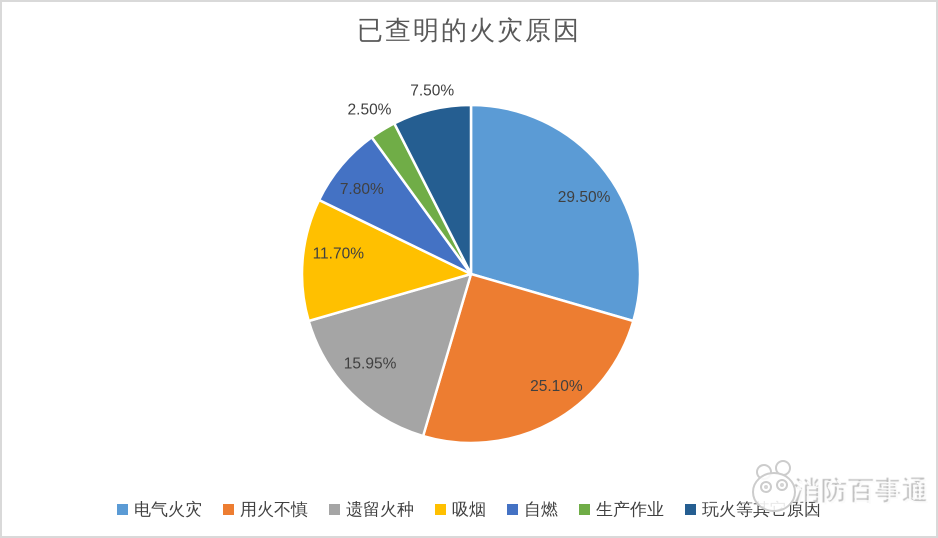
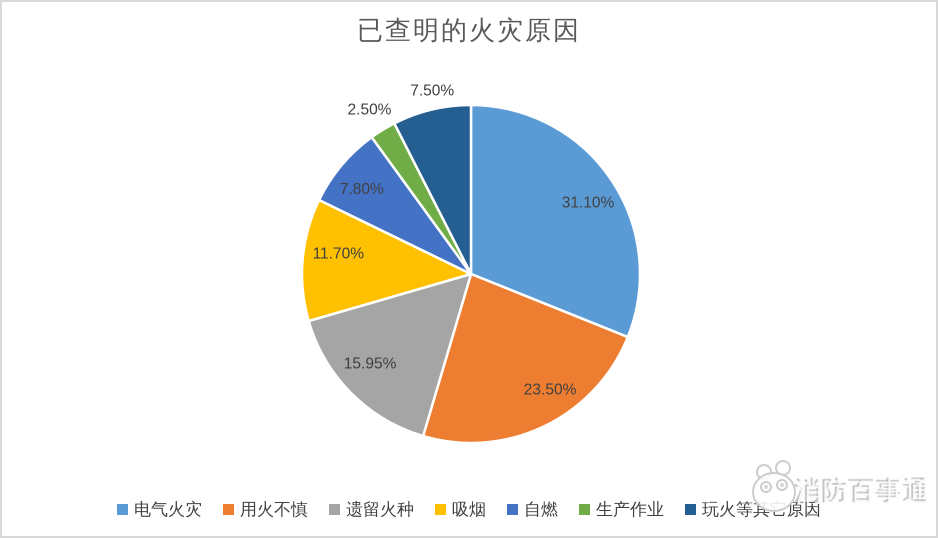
电气火灾: 29.50% -> 31.10%
用火不慎: 25.10% -> 23.50%
